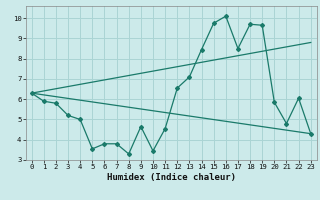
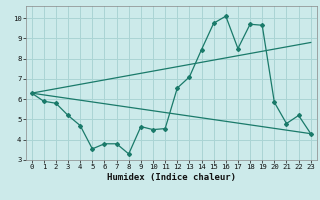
4: 5.00 -> 4.70
10: 3.45 -> 4.50
22: 6.05 -> 5.20
